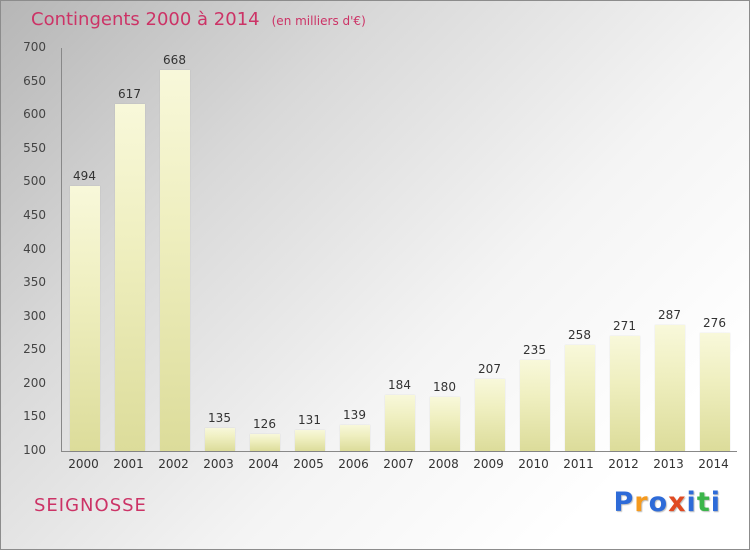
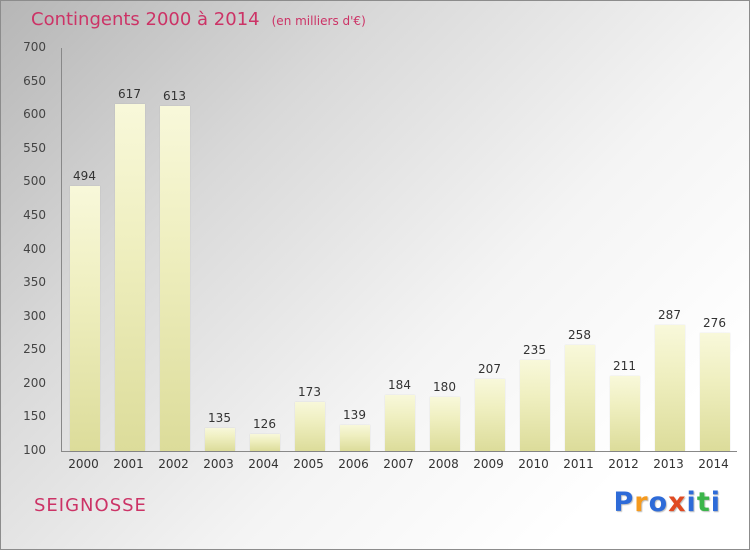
2002: 668 -> 613
2005: 131 -> 173
2012: 271 -> 211
